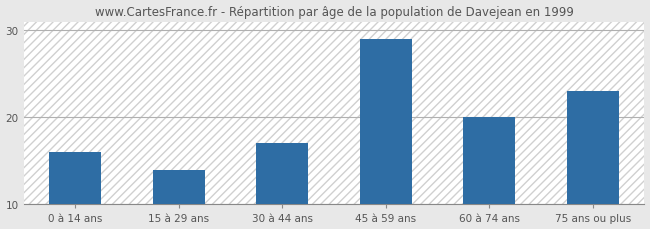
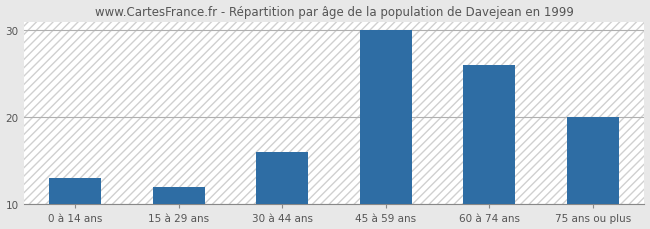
0 à 14 ans: 16 -> 13
15 à 29 ans: 14 -> 12
30 à 44 ans: 17 -> 16
45 à 59 ans: 29 -> 30
60 à 74 ans: 20 -> 26
75 ans ou plus: 23 -> 20
